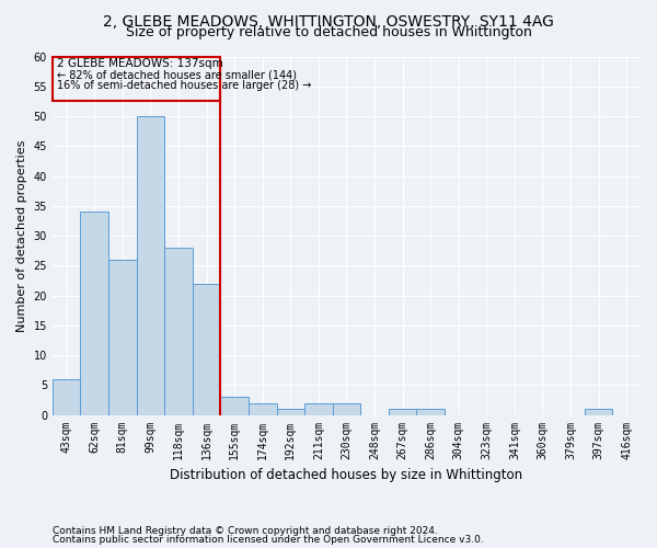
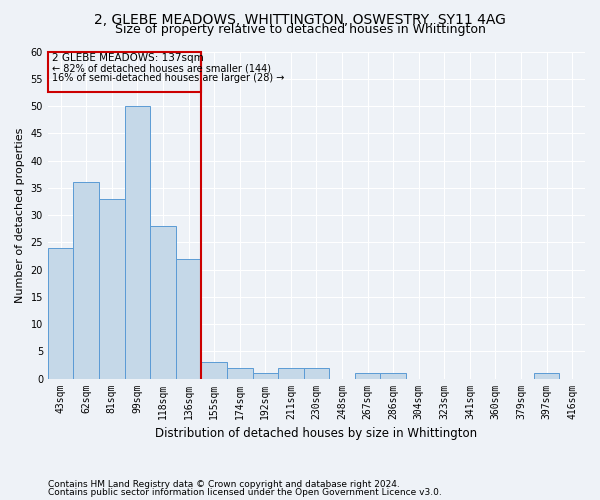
43sqm: 6 -> 24
62sqm: 34 -> 36
81sqm: 26 -> 33
